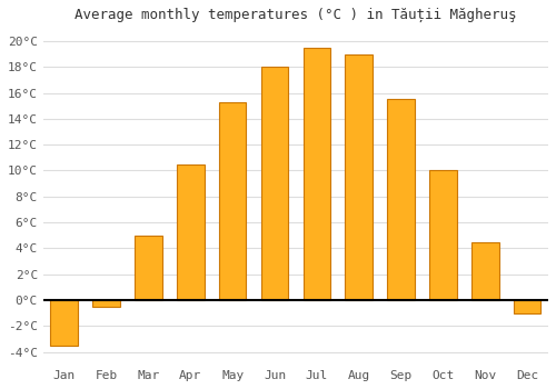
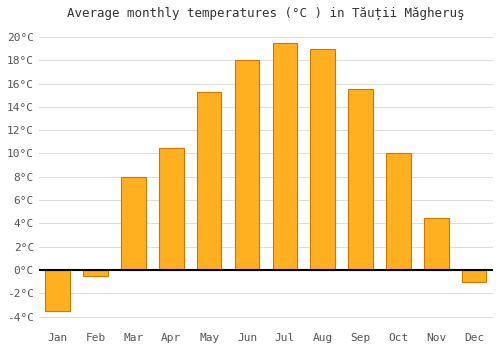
Mar: 5.0°C -> 8.0°C
